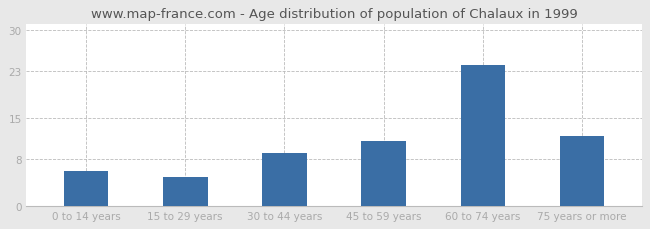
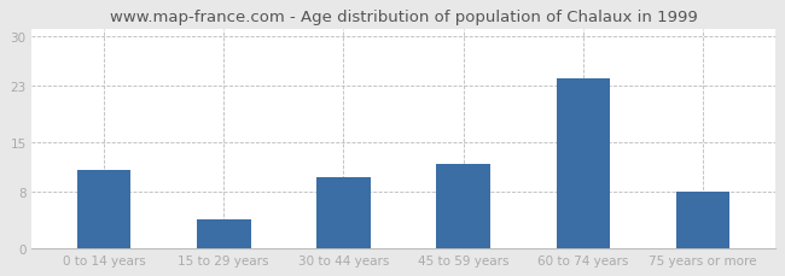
0 to 14 years: 6 -> 11
15 to 29 years: 5 -> 4
30 to 44 years: 9 -> 10
45 to 59 years: 11 -> 12
75 years or more: 12 -> 8
